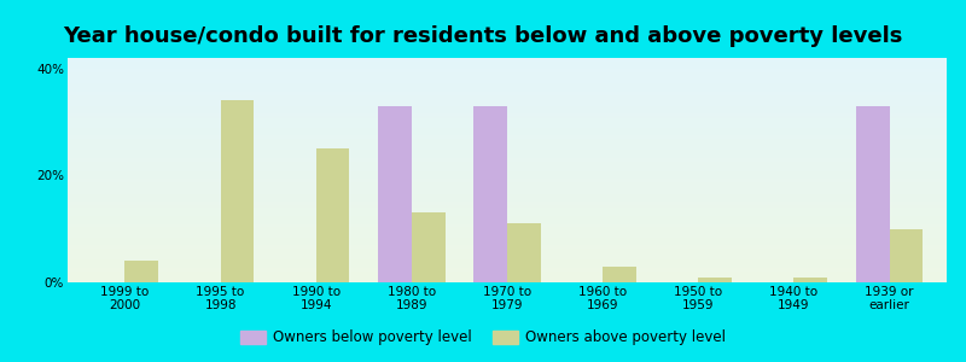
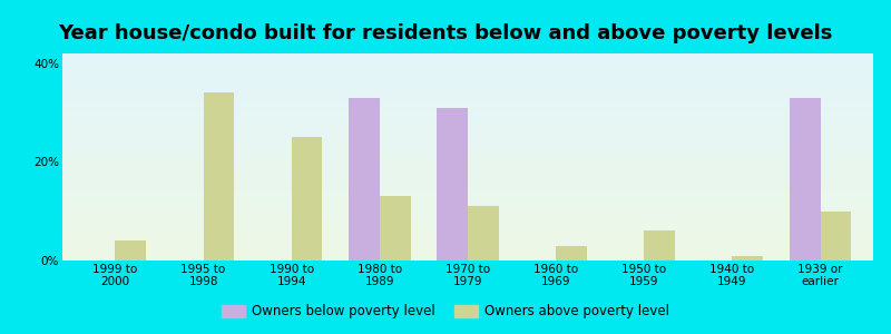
Owners below poverty level/1970 to 1979: 33% -> 31%
Owners above poverty level/1950 to 1959: 1% -> 6%
